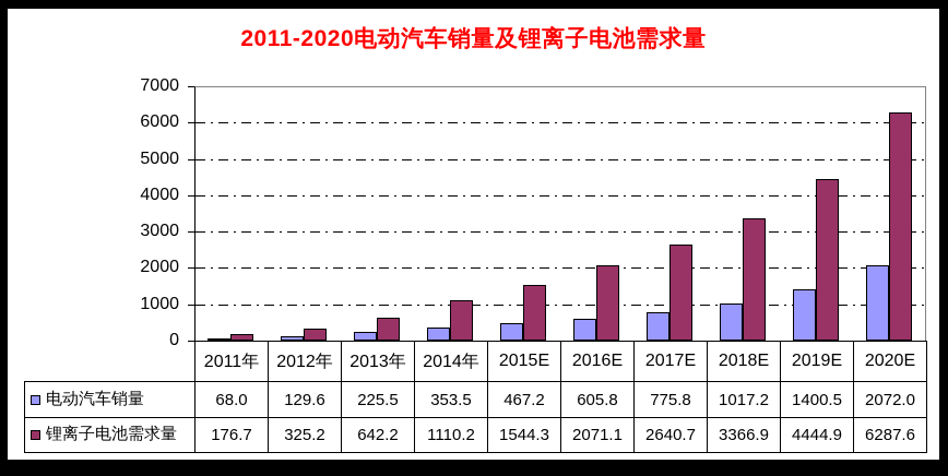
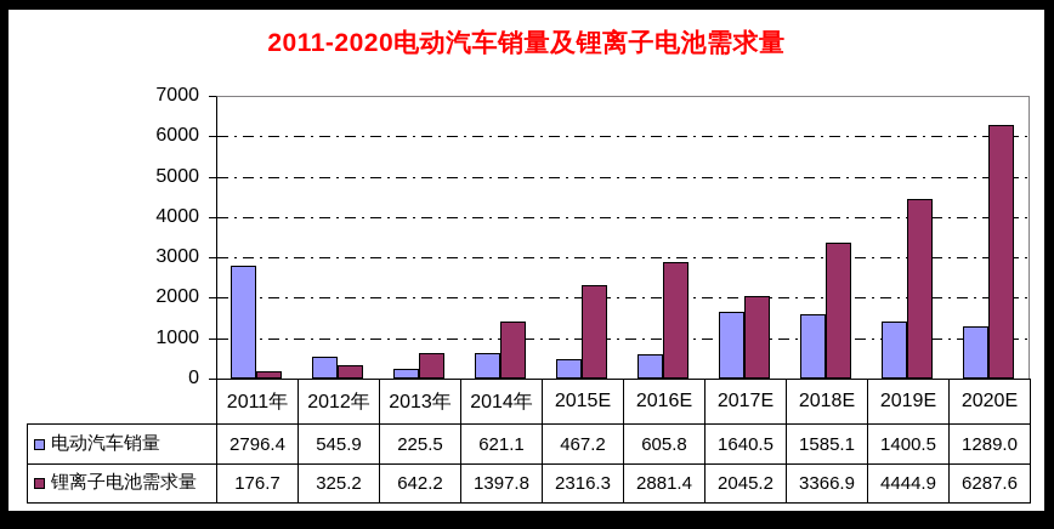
电动汽车销量/2011年: 68.0 -> 2796.4
电动汽车销量/2012年: 129.6 -> 545.9
电动汽车销量/2014年: 353.5 -> 621.1
锂离子电池需求量/2014年: 1110.2 -> 1397.8
锂离子电池需求量/2015E: 1544.3 -> 2316.3
锂离子电池需求量/2016E: 2071.1 -> 2881.4
电动汽车销量/2017E: 775.8 -> 1640.5
锂离子电池需求量/2017E: 2640.7 -> 2045.2
电动汽车销量/2018E: 1017.2 -> 1585.1
电动汽车销量/2020E: 2072.0 -> 1289.0
